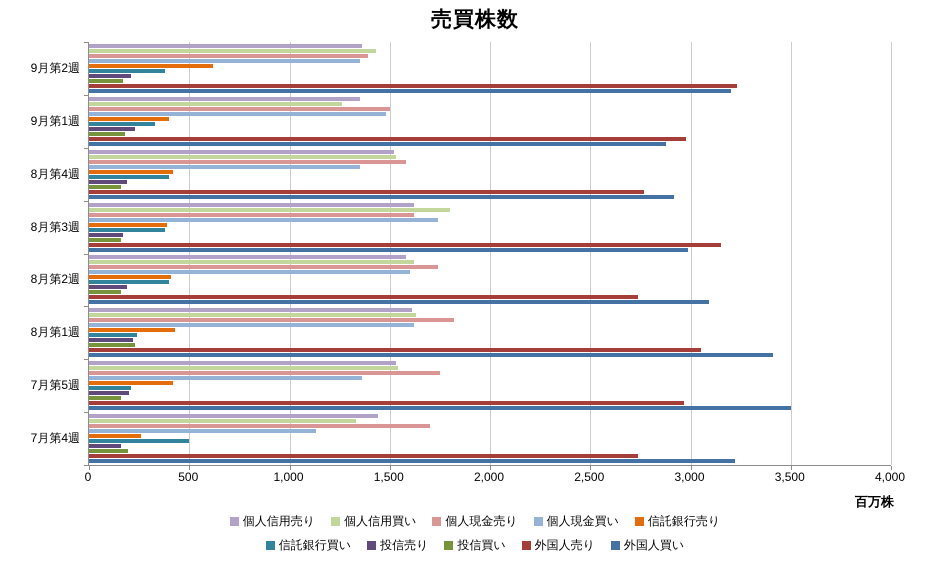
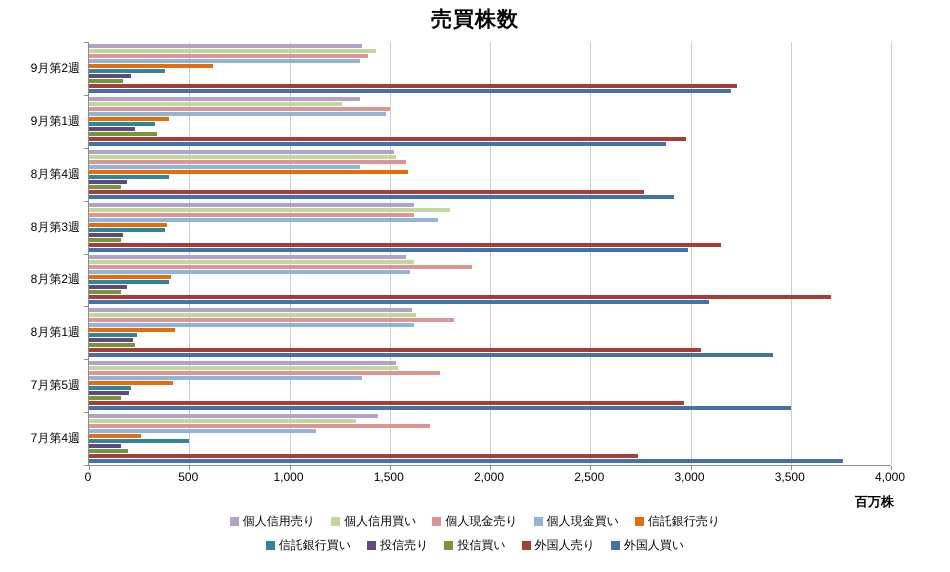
投信買い/9月第1週: 180 -> 340
信託銀行売り/8月第4週: 420 -> 1590
個人現金売り/8月第2週: 1740 -> 1910
外国人売り/8月第2週: 2740 -> 3700
外国人買い/7月第4週: 3220 -> 3760
